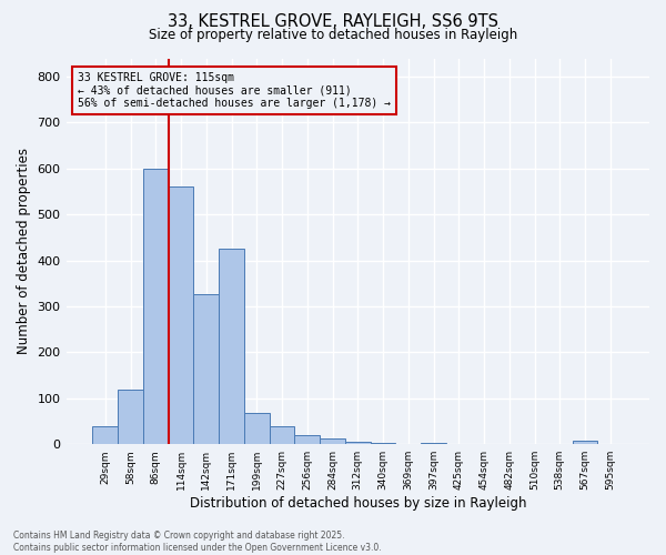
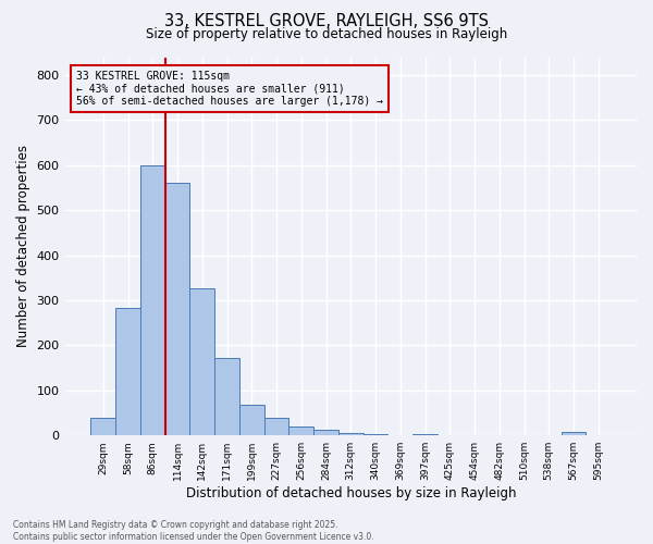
58sqm: 120 -> 282
171sqm: 425 -> 172
